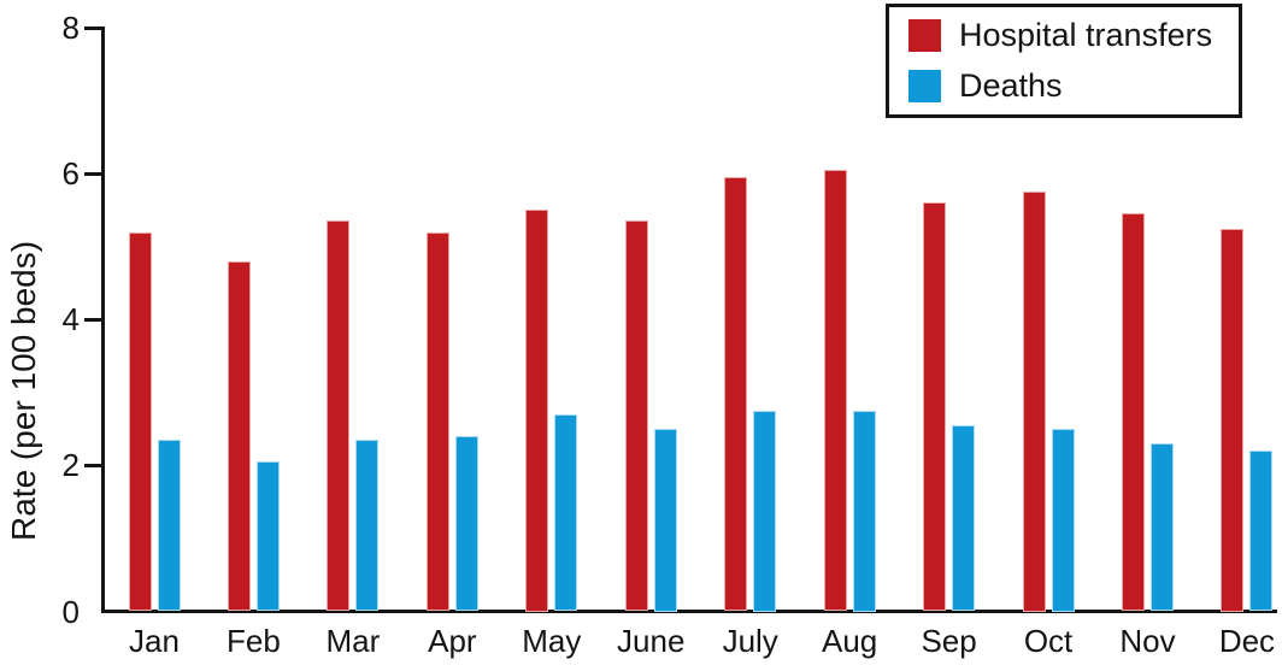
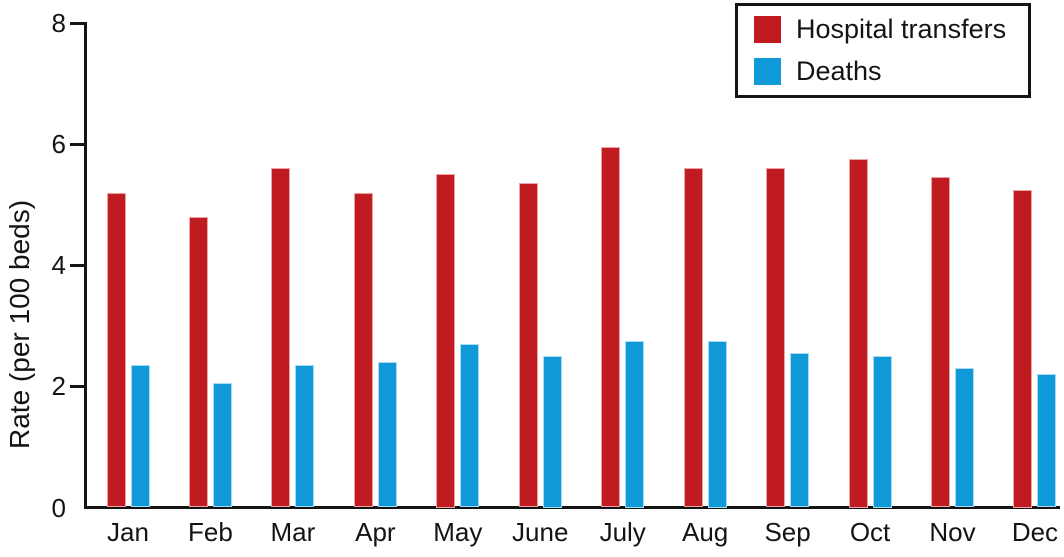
Hospital transfers/Mar: 5.3 -> 5.6
Hospital transfers/Aug: 6.0 -> 5.6
